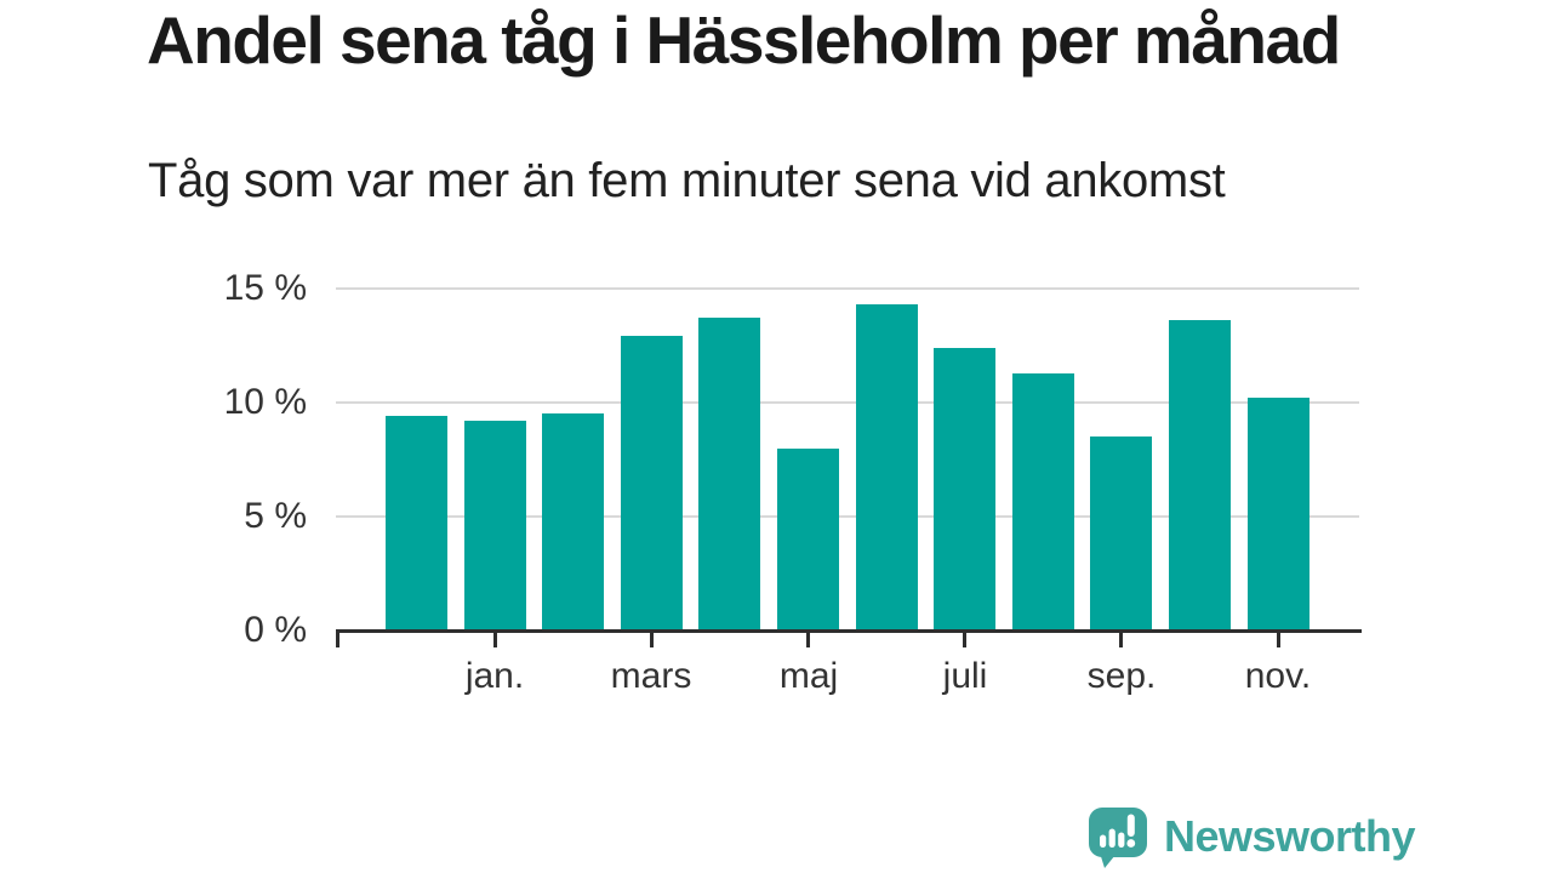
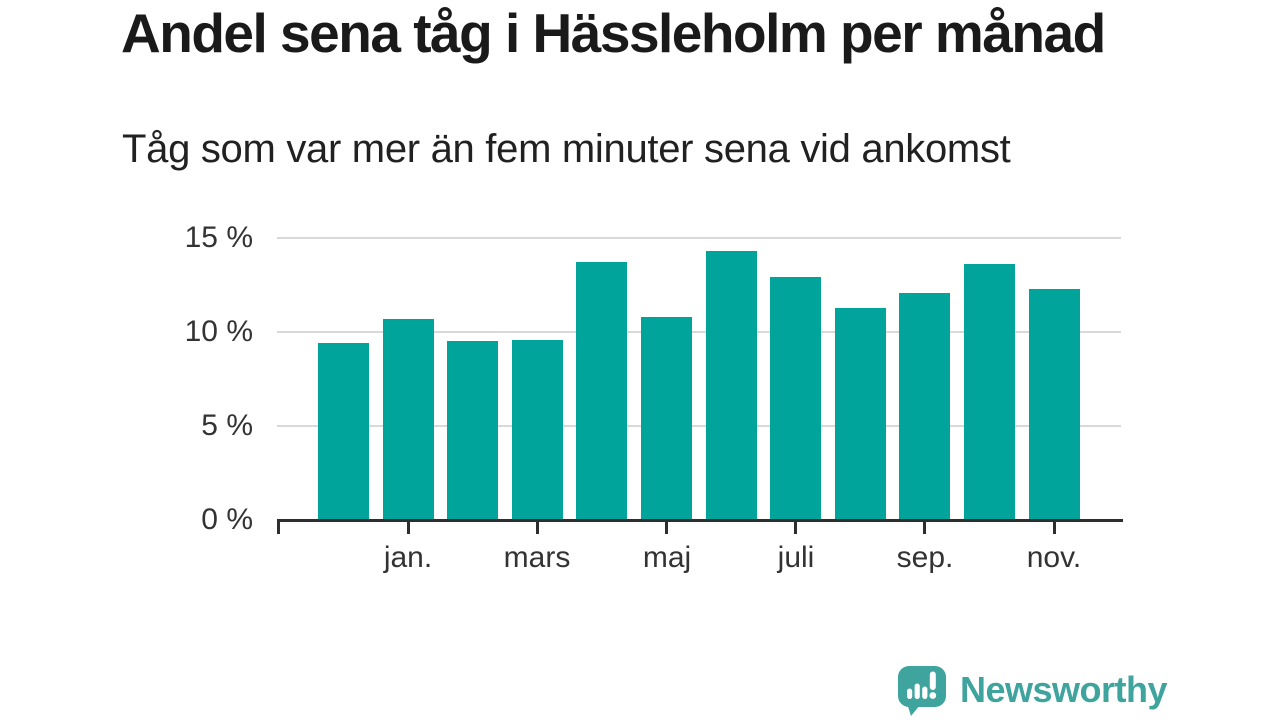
jan.: 9.2% -> 10.7%
mars: 12.9% -> 9.6%
maj: 8.0% -> 10.8%
juli: 12.4% -> 12.9%
sep.: 8.5% -> 12.1%
nov.: 10.2% -> 12.3%
